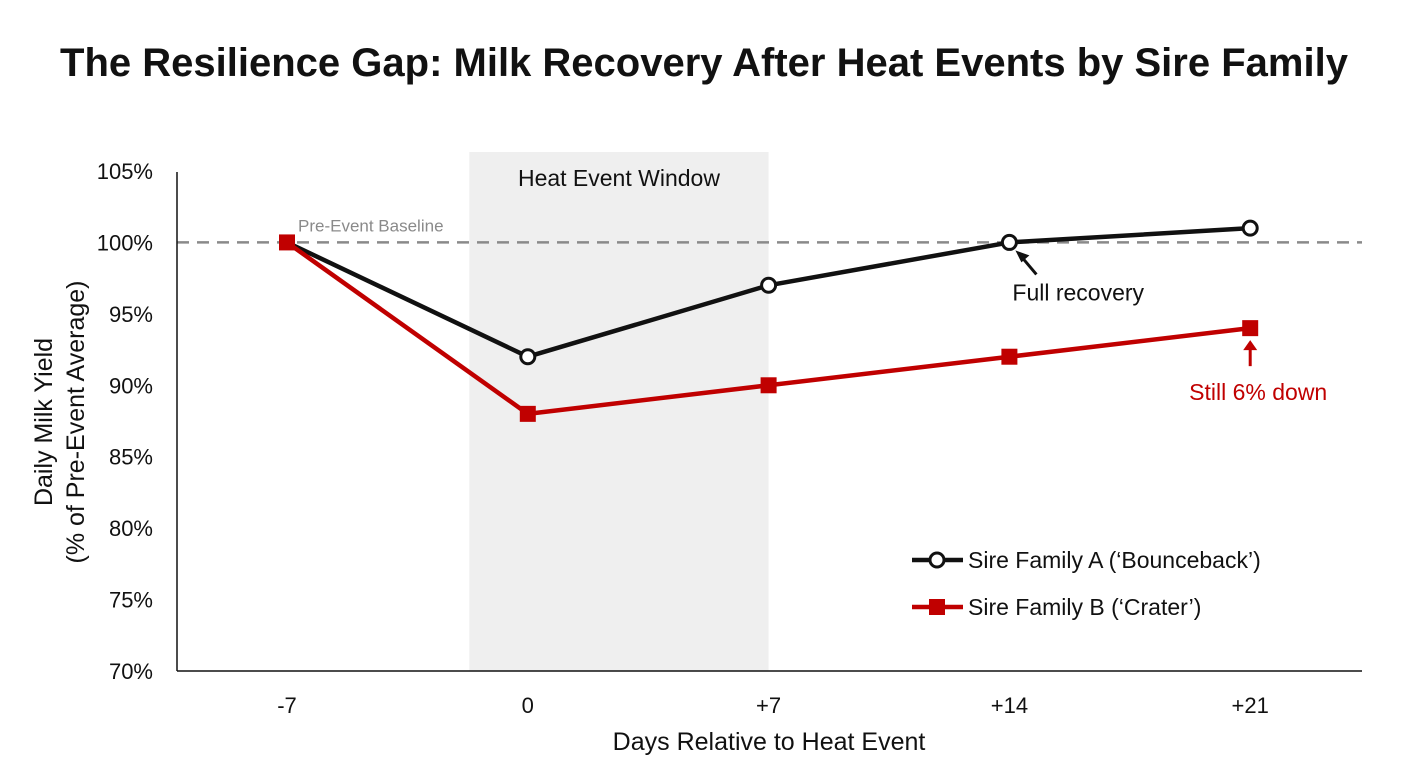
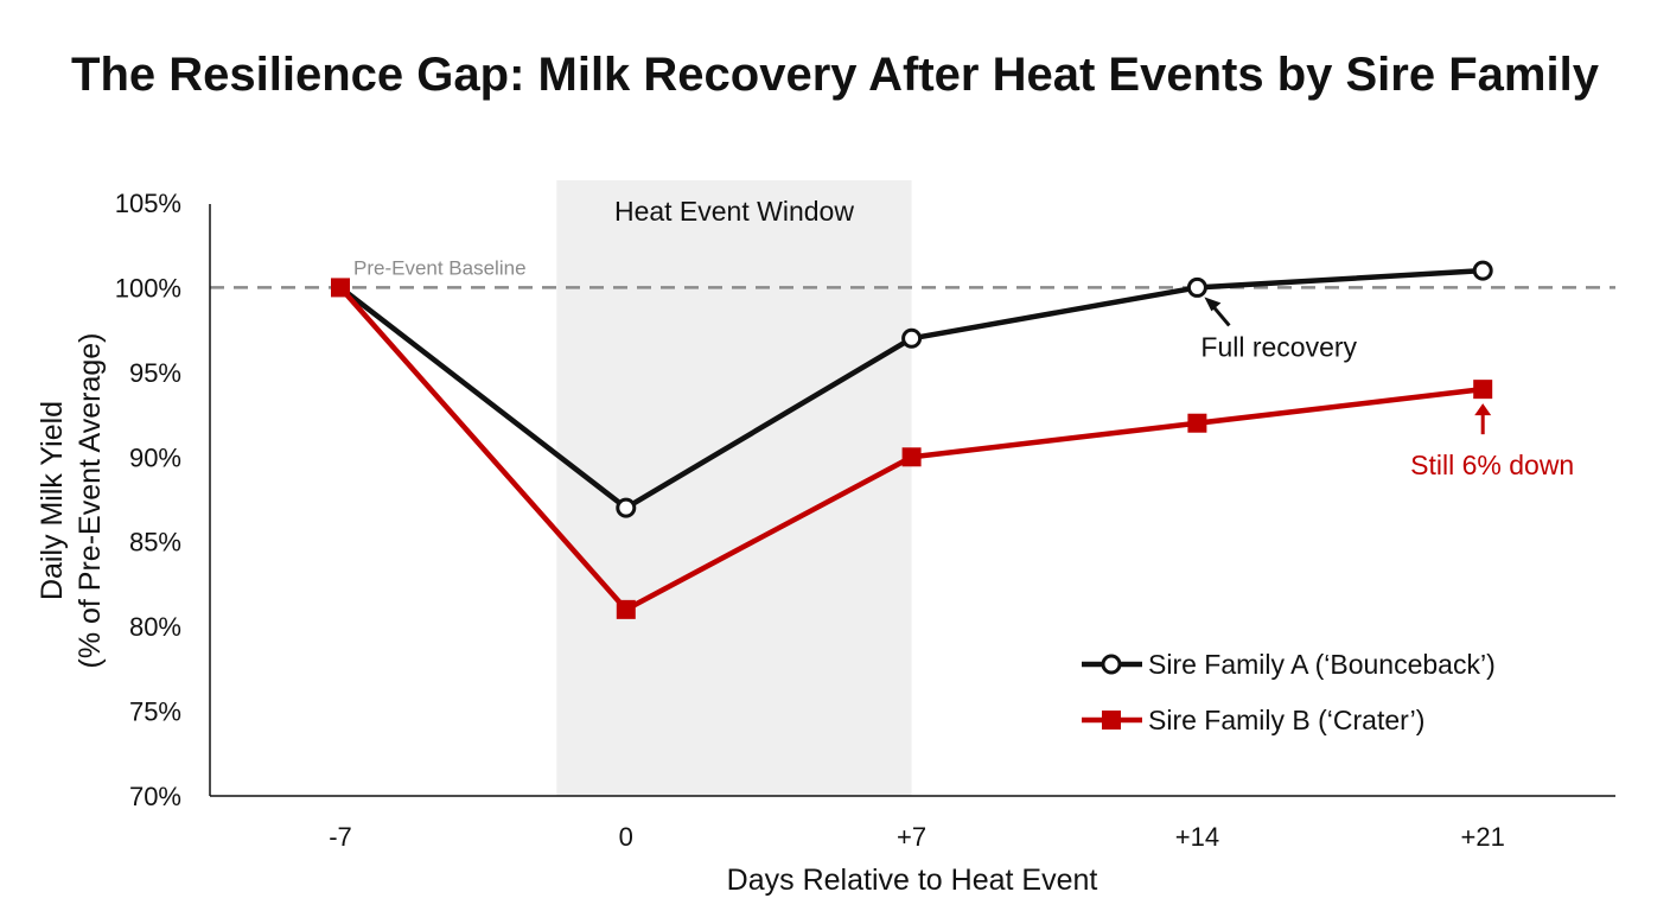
Sire Family A (‘Bounceback’)/0: 92% -> 87%
Sire Family B (‘Crater’)/0: 88% -> 81%
